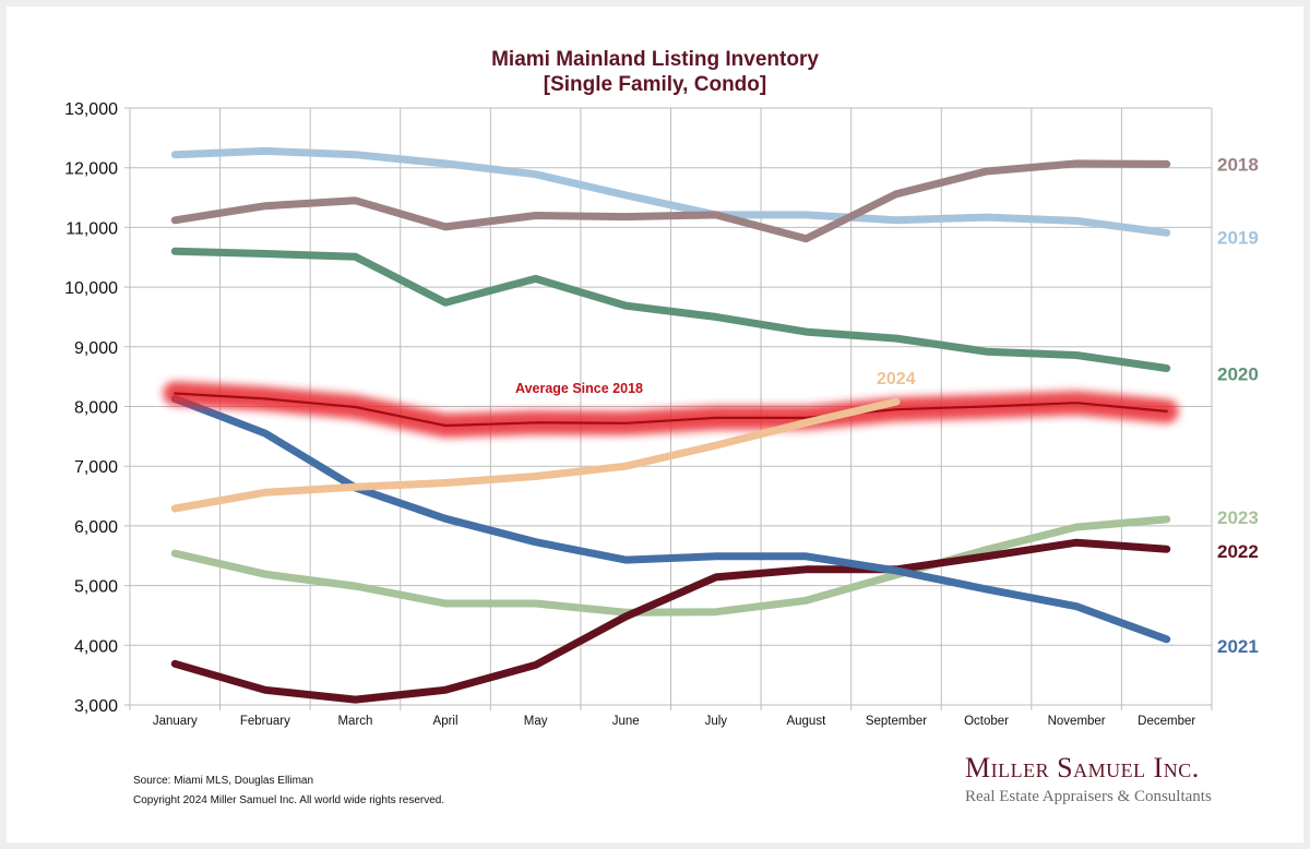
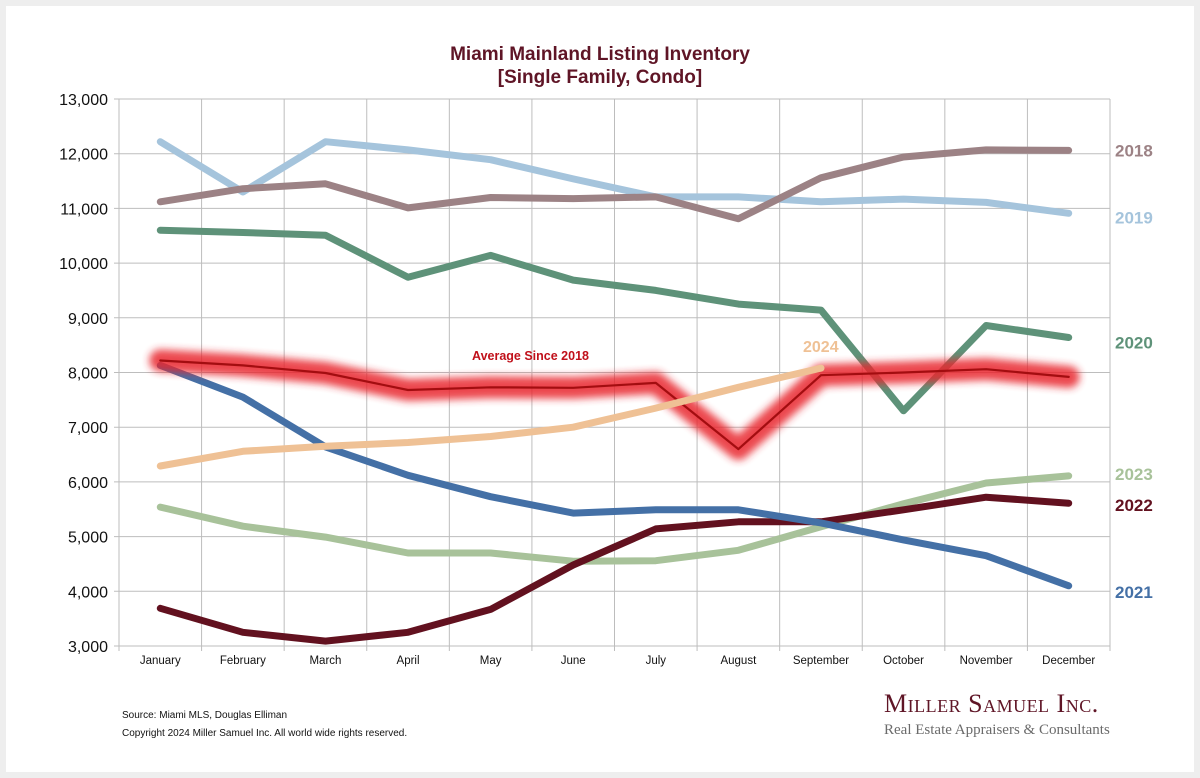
2019/February: 12300 -> 11300
Average Since 2018/August: 7800 -> 6600
2020/October: 8900 -> 7300
